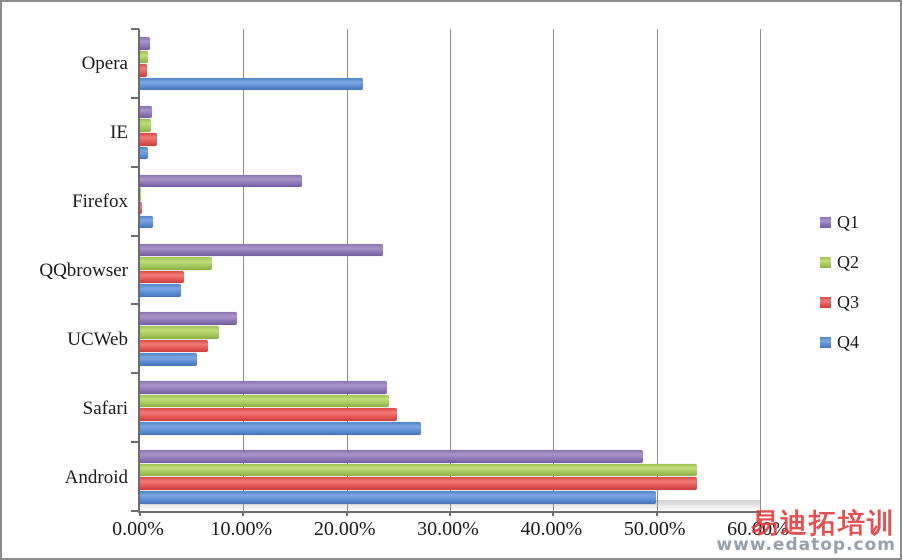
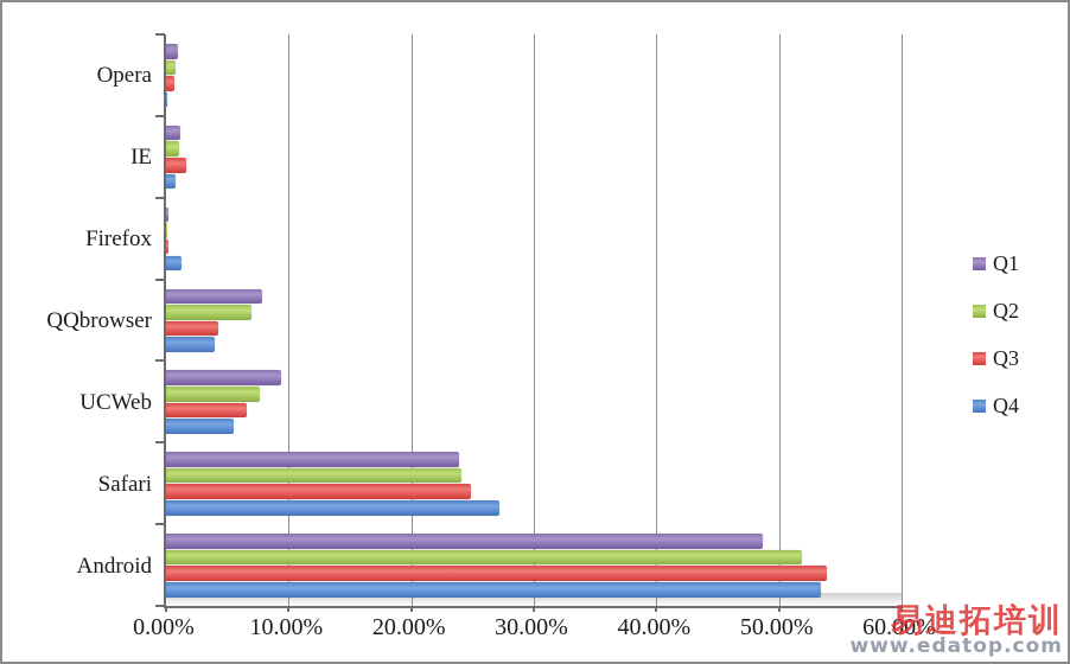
Q4/Opera: 21.6% -> 0.1%
Q1/Firefox: 15.7% -> 0.2%
Q1/QQbrowser: 23.5% -> 7.8%
Q2/Android: 53.9% -> 51.9%
Q4/Android: 49.9% -> 53.4%
